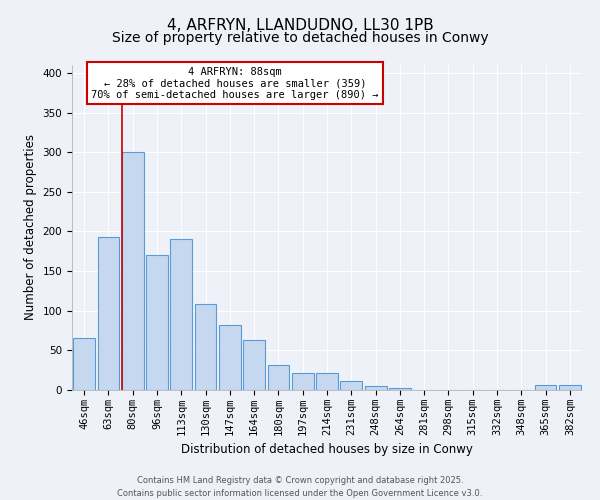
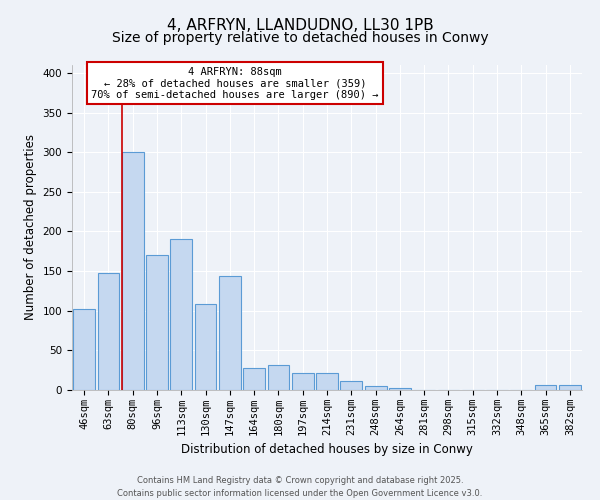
46sqm: 65 -> 102
63sqm: 193 -> 148
147sqm: 82 -> 144
164sqm: 63 -> 28
